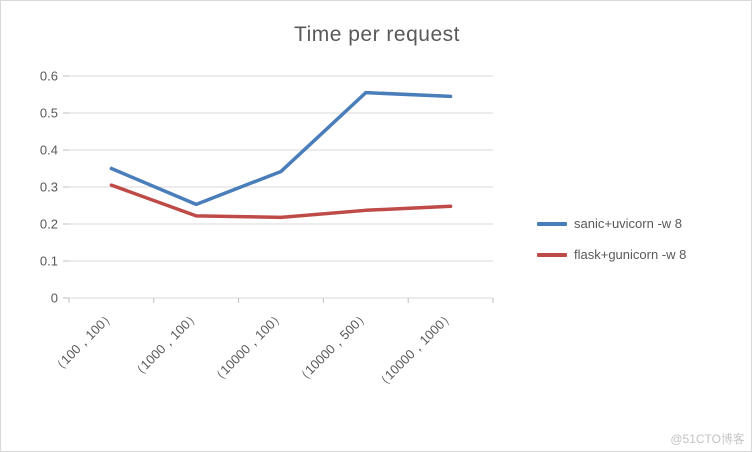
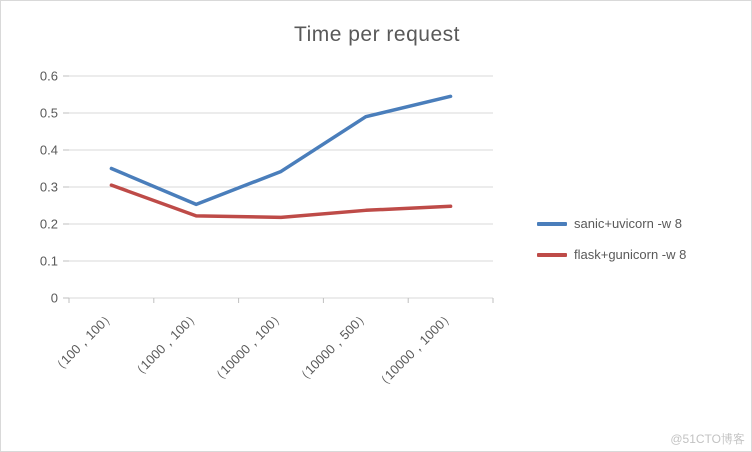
sanic+uvicorn -w 8/（10000，500）: 0.56 -> 0.49
